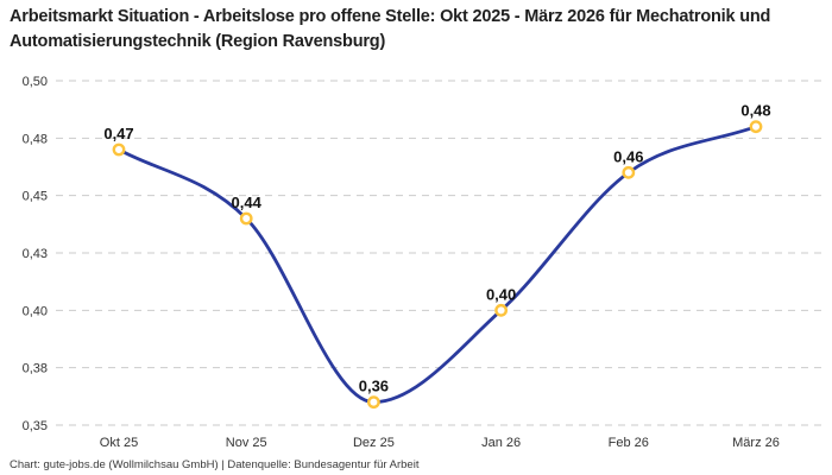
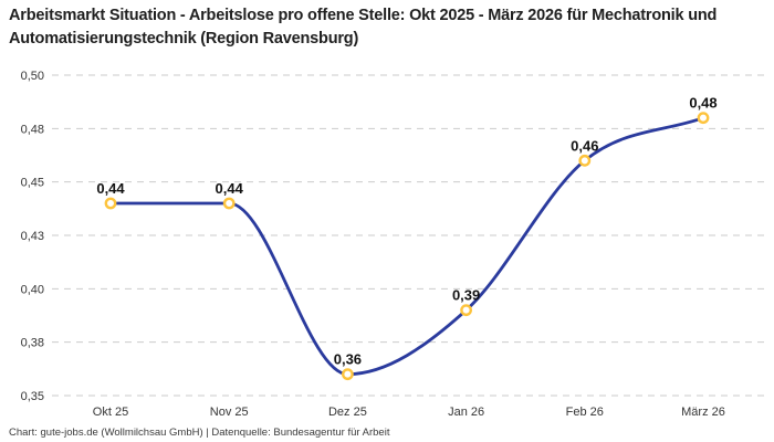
Okt 25: 0,47 -> 0,44
Jan 26: 0,40 -> 0,39
